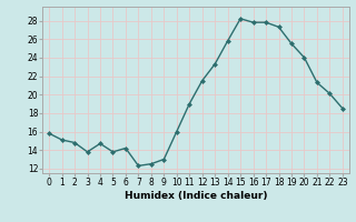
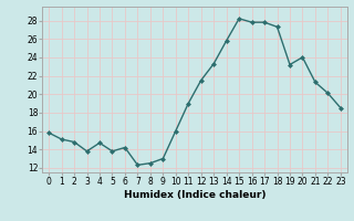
19: 25.5 -> 23.2
